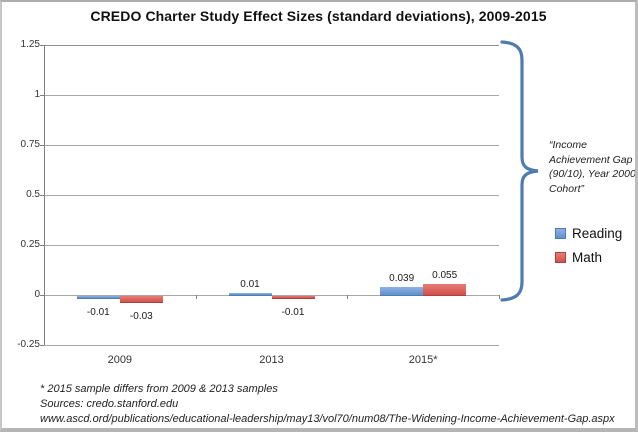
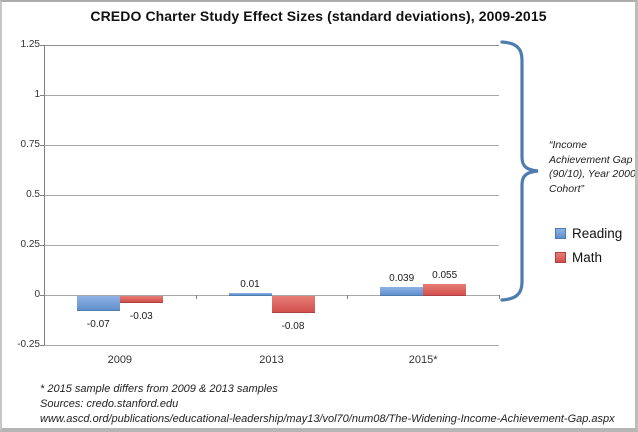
Reading/2009: -0.01 -> -0.07
Math/2013: -0.01 -> -0.08
